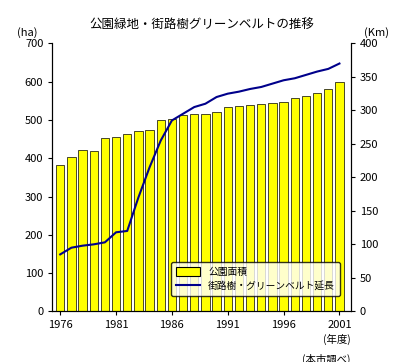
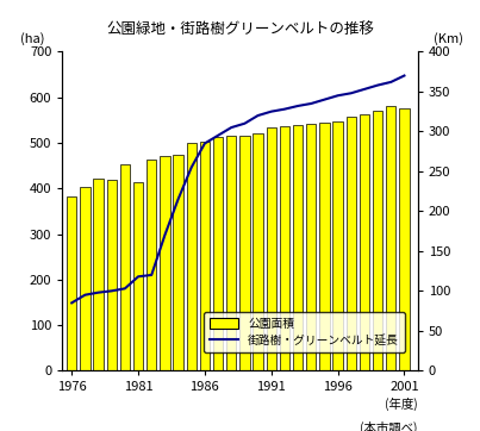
公園面積/1981: 456 -> 415
公園面積/2001: 600 -> 575
